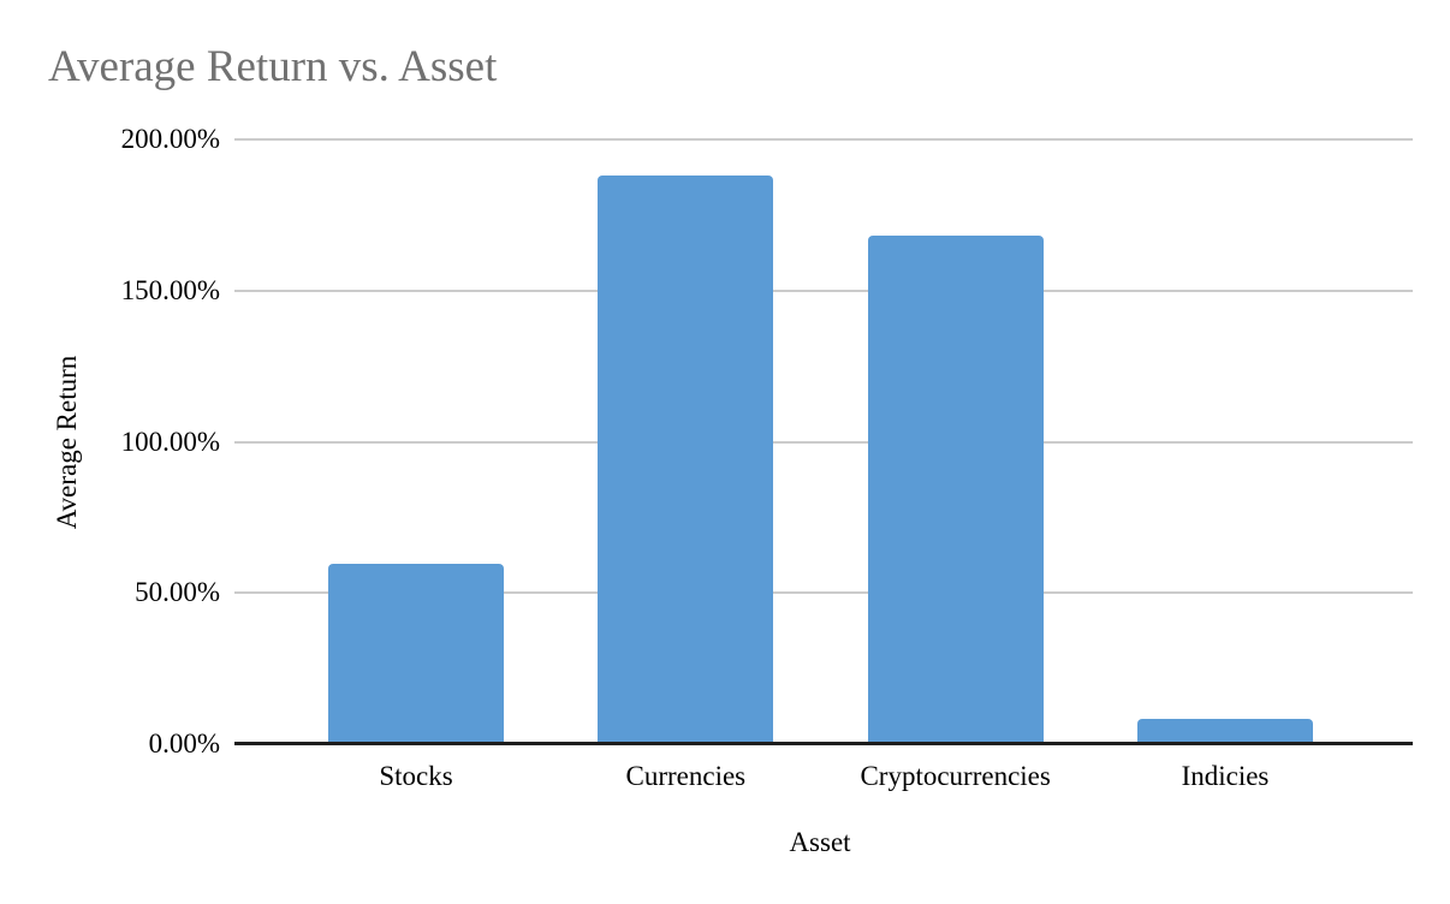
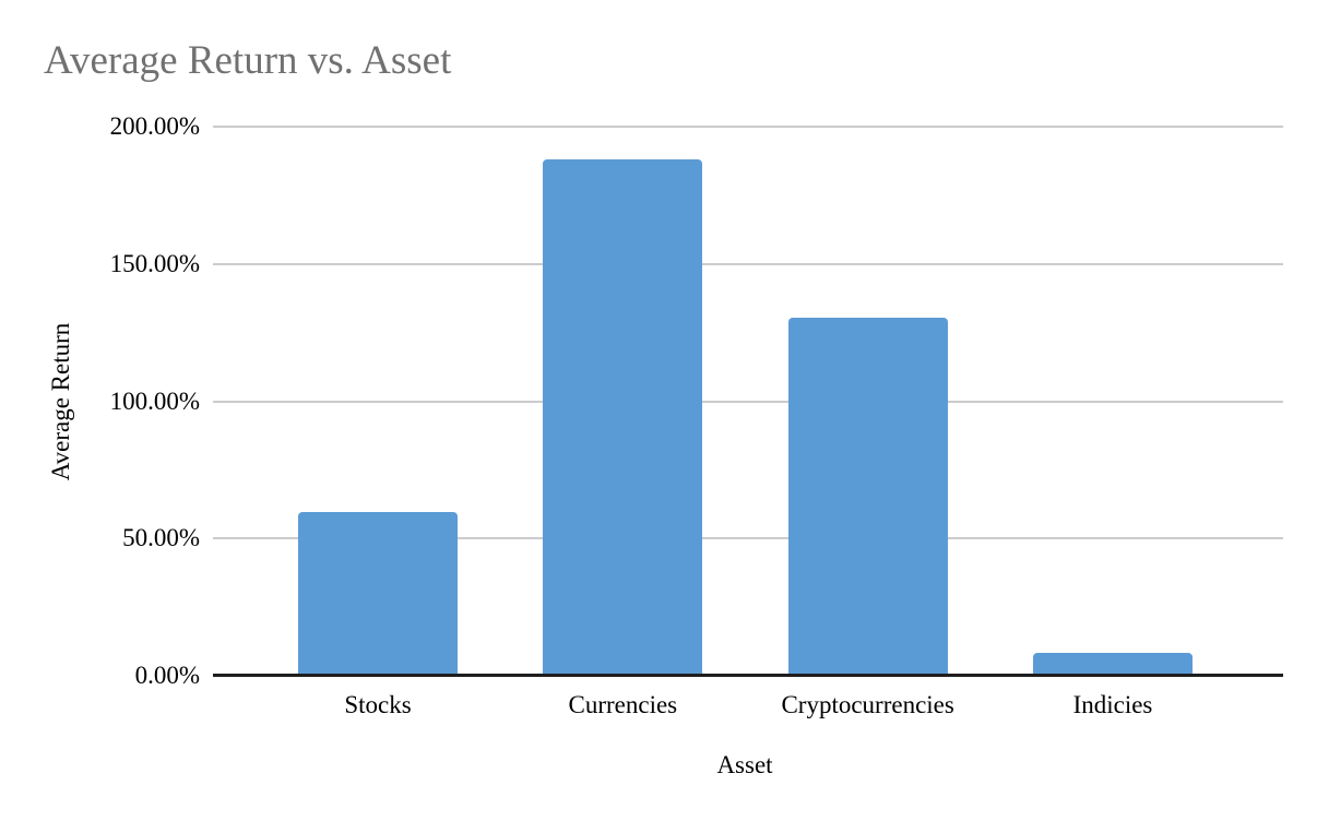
Cryptocurrencies: 168% -> 130%
